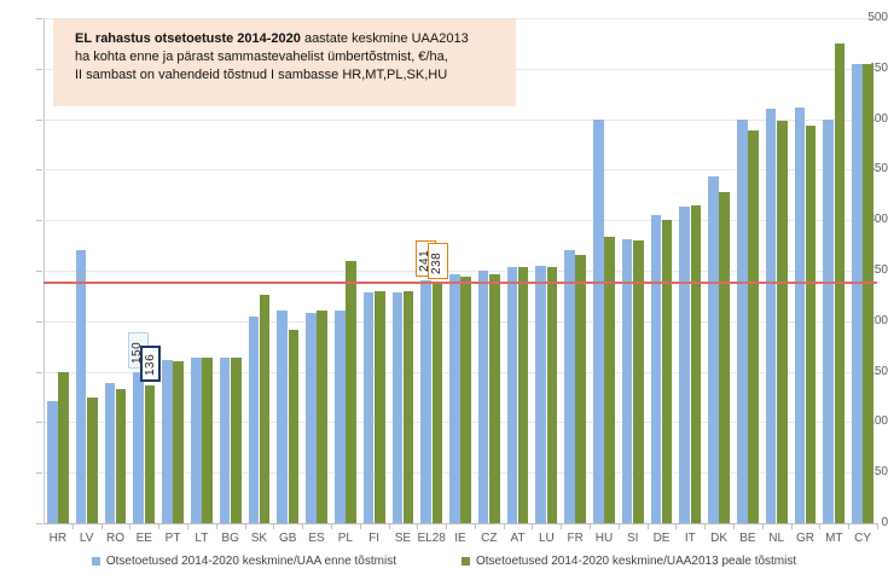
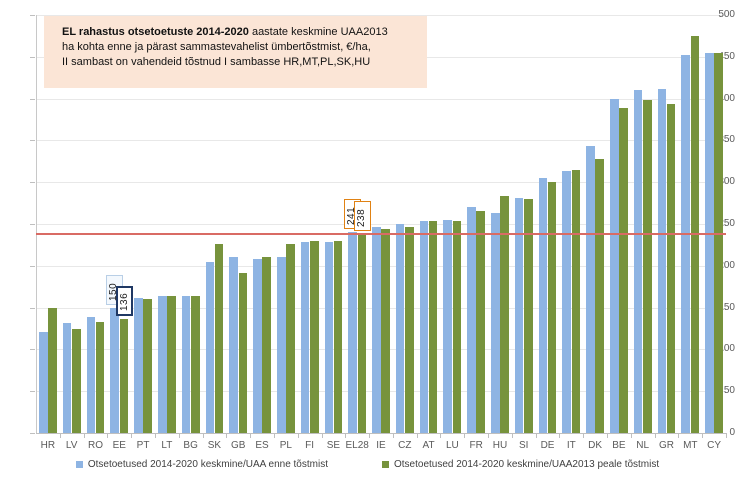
Otsetoetused 2014-2020 keskmine/UAA enne tõstmist/LV: 270 -> 130
Otsetoetused 2014-2020 keskmine/UAA2013 peale tõstmist/PL: 260 -> 230
Otsetoetused 2014-2020 keskmine/UAA enne tõstmist/HU: 400 -> 260
Otsetoetused 2014-2020 keskmine/UAA enne tõstmist/MT: 400 -> 450
